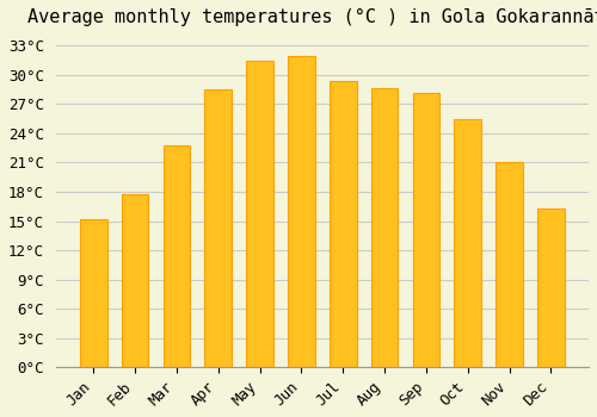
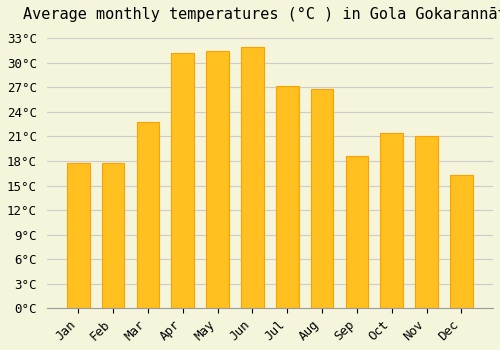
Jan: 15.2°C -> 17.8°C
Apr: 28.5°C -> 31.2°C
Jul: 29.4°C -> 27.2°C
Aug: 28.6°C -> 26.8°C
Sep: 28.2°C -> 18.6°C
Oct: 25.5°C -> 21.4°C
